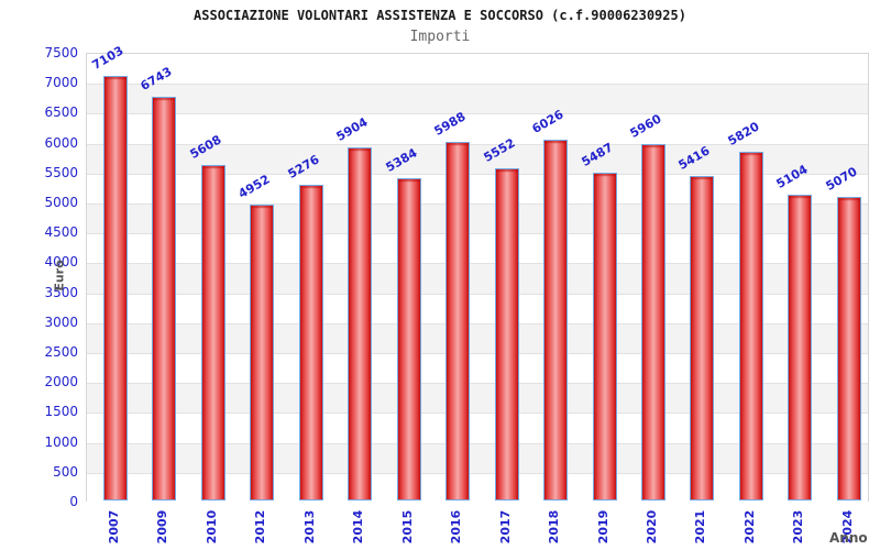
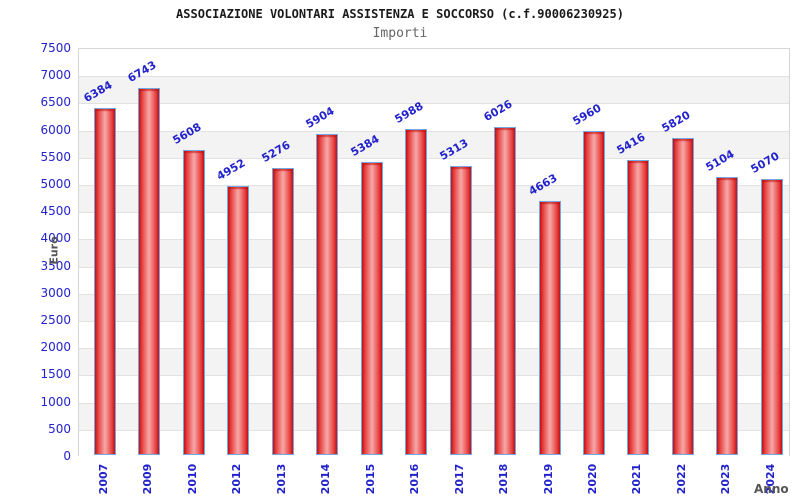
2007: 7103 -> 6384
2017: 5552 -> 5313
2019: 5487 -> 4663
